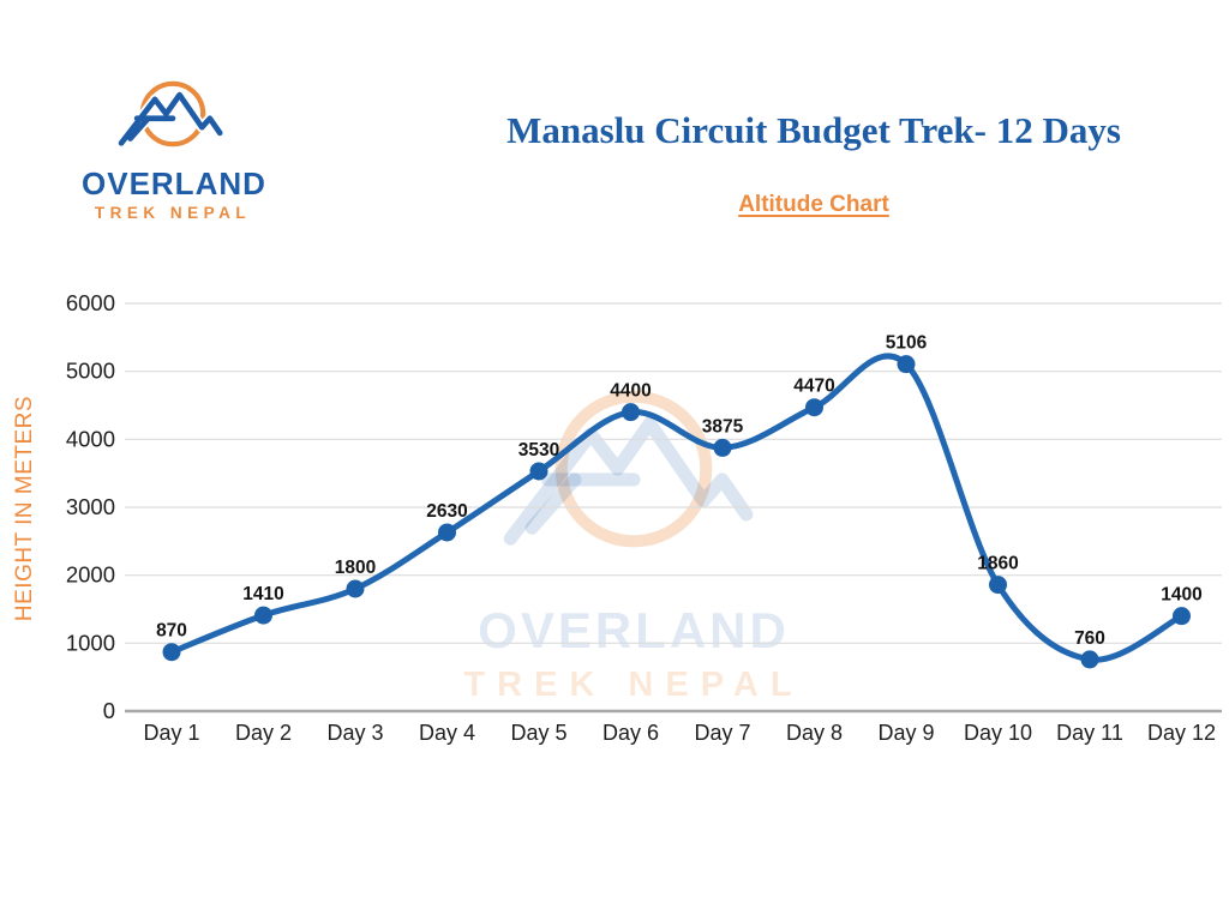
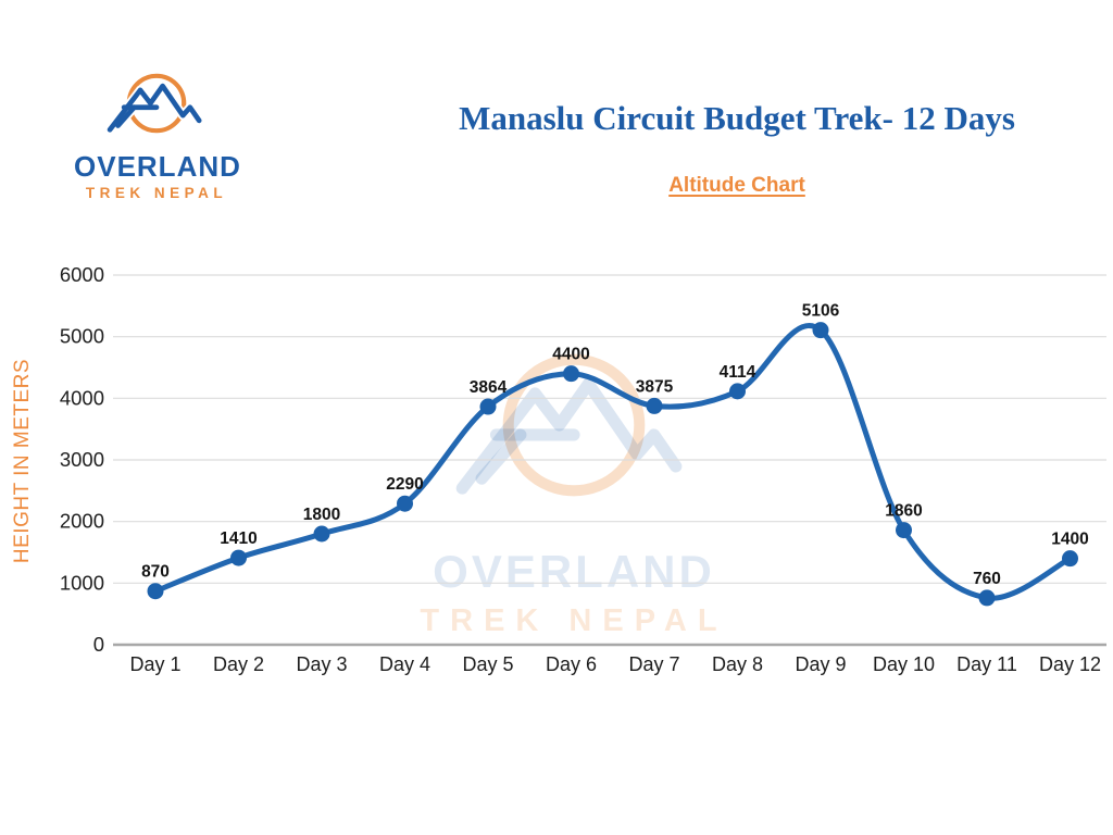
Day 4: 2630 -> 2290
Day 5: 3530 -> 3864
Day 8: 4470 -> 4114
